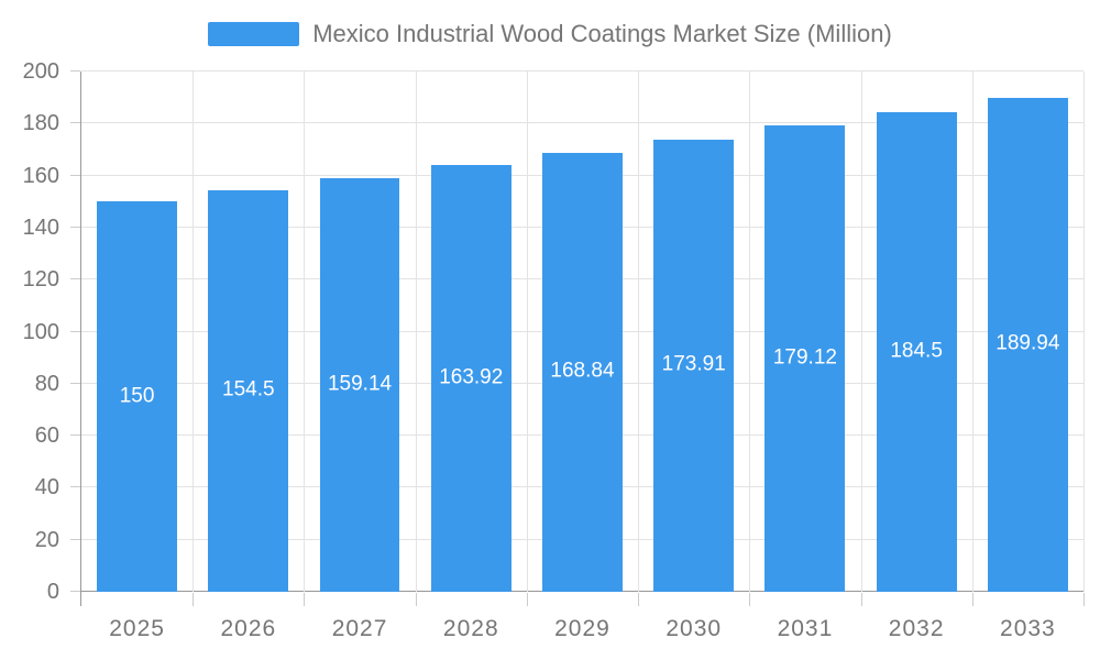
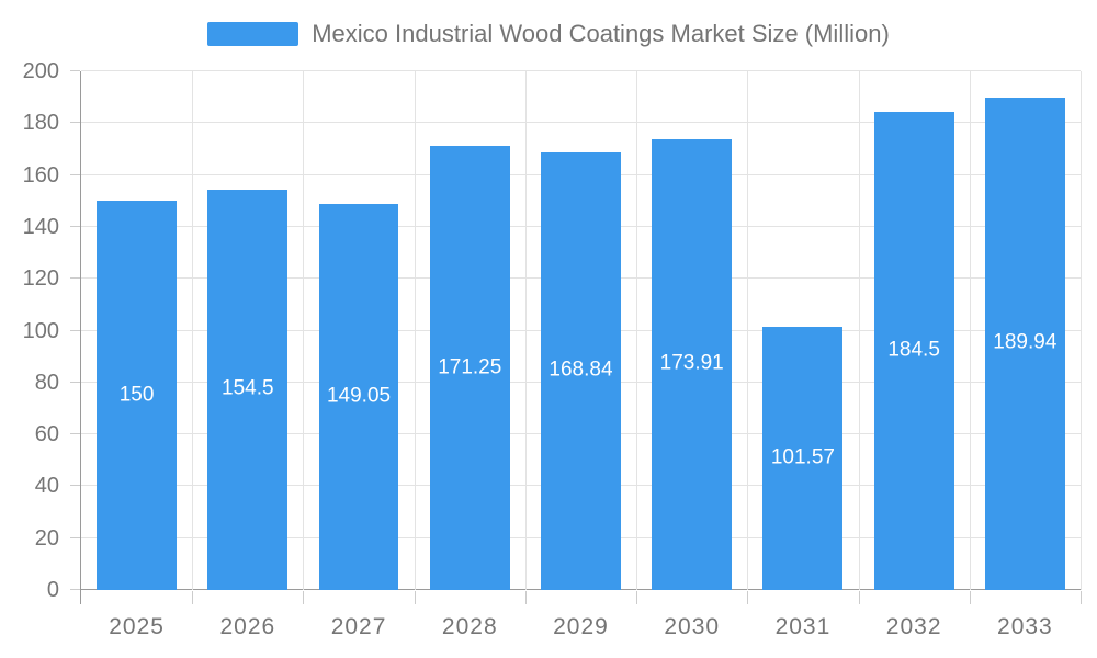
2027: 159.14 -> 149.05
2028: 163.92 -> 171.25
2031: 179.12 -> 101.57
